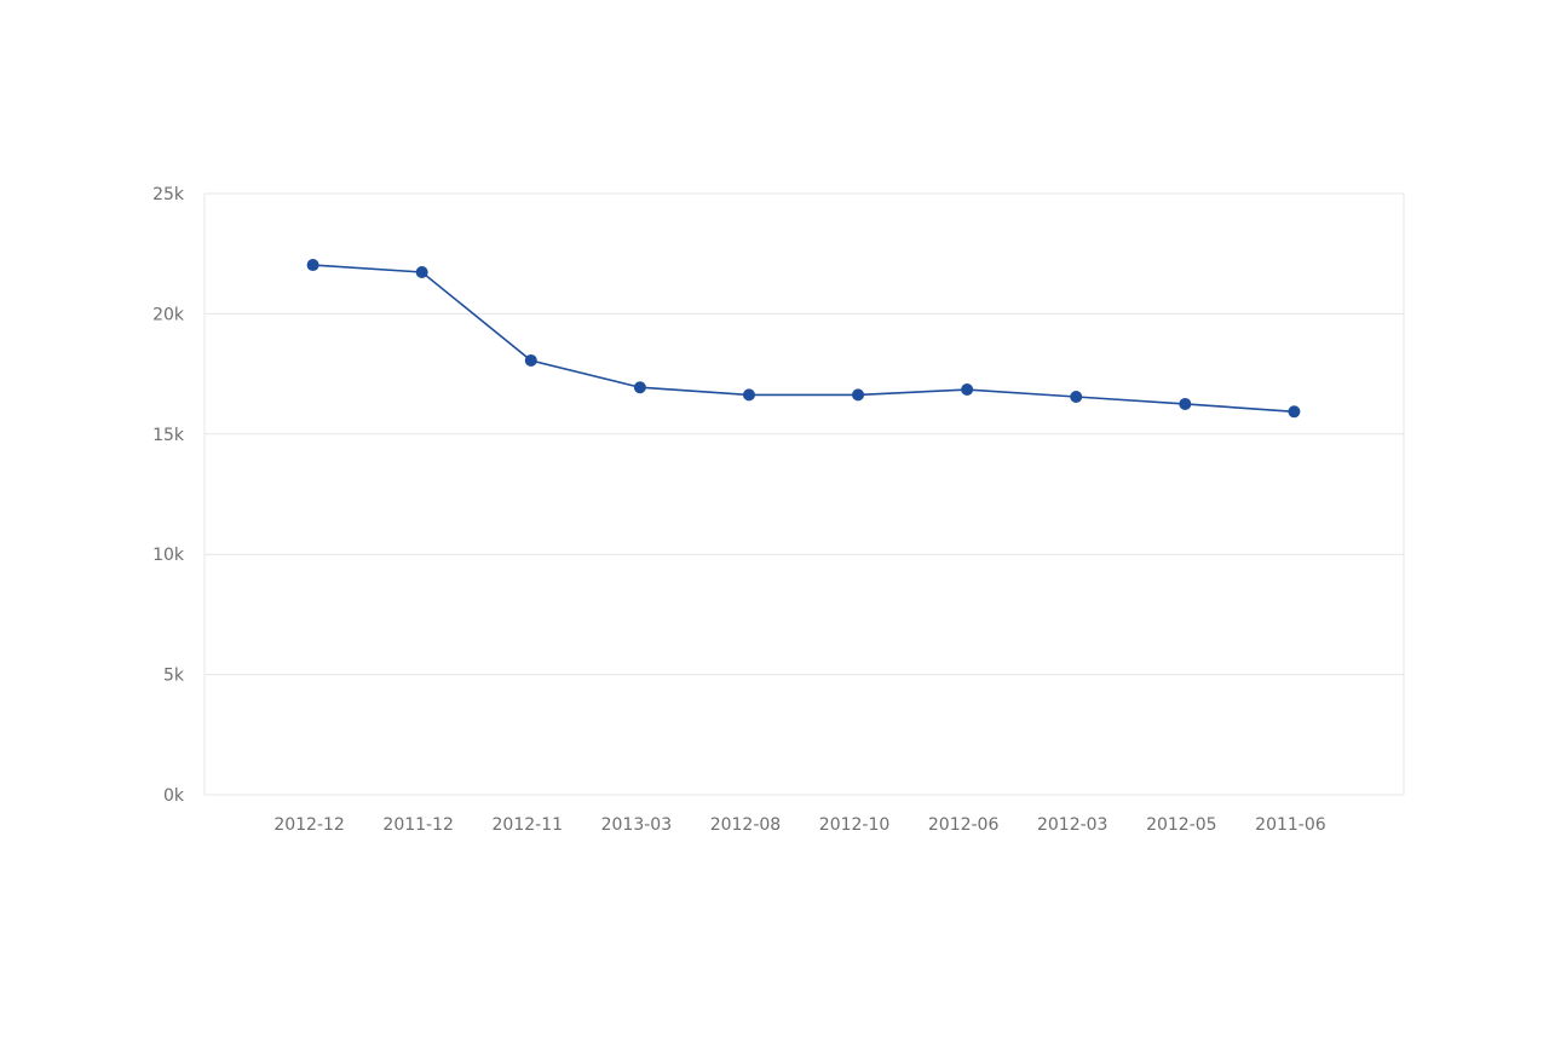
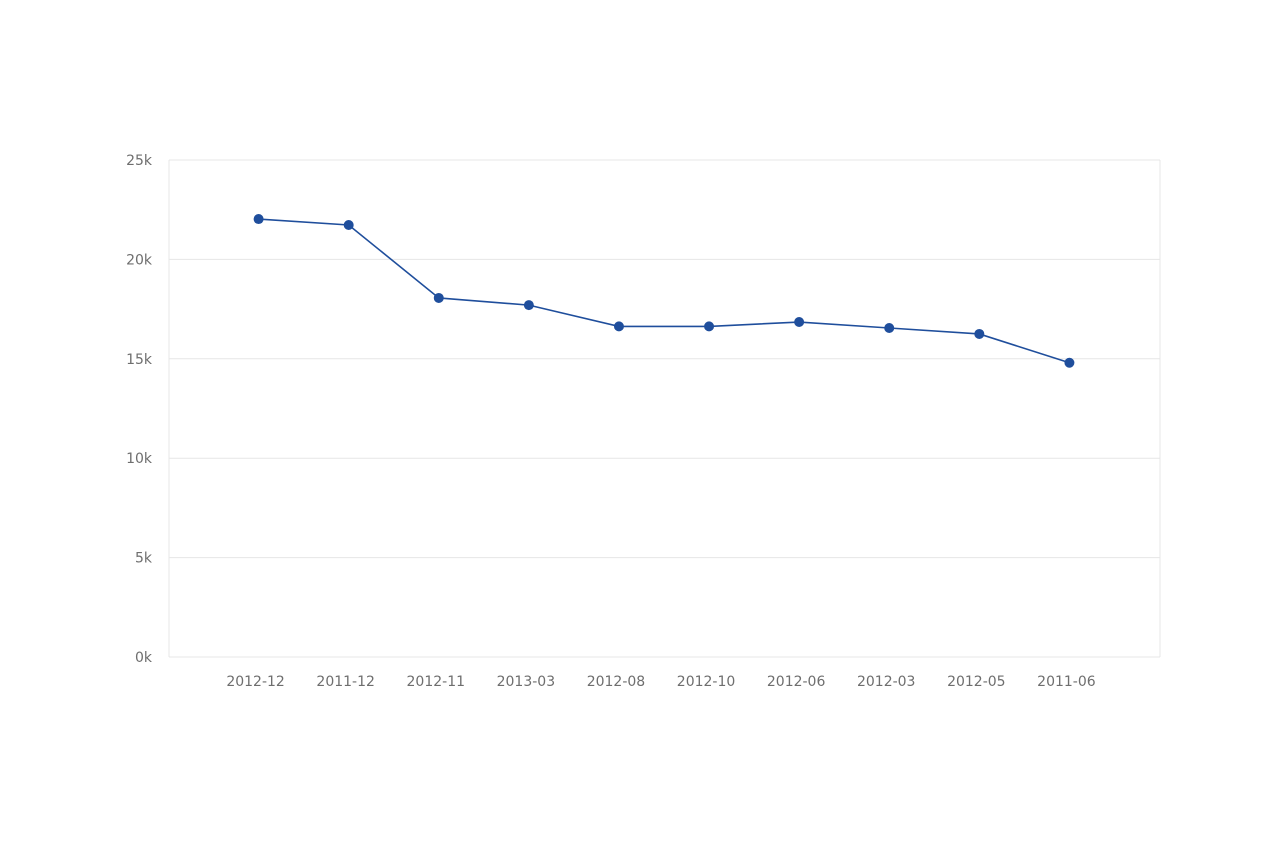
2013-03: 16.9k -> 17.7k
2011-06: 15.9k -> 14.8k
